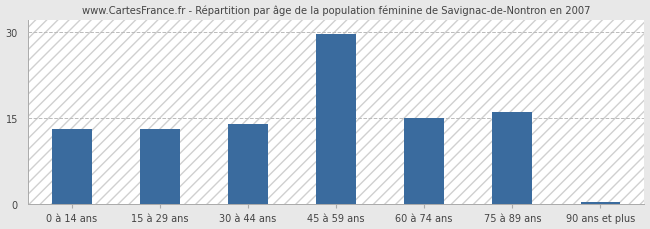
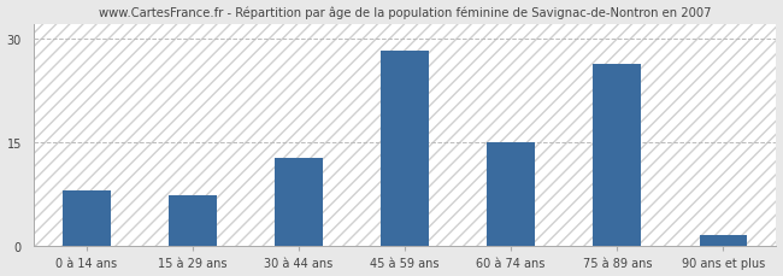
0 à 14 ans: 13.0 -> 8.0
15 à 29 ans: 13.0 -> 7.4
30 à 44 ans: 14.0 -> 12.8
45 à 59 ans: 29.5 -> 28.2
75 à 89 ans: 16.0 -> 26.2
90 ans et plus: 0.5 -> 1.6
